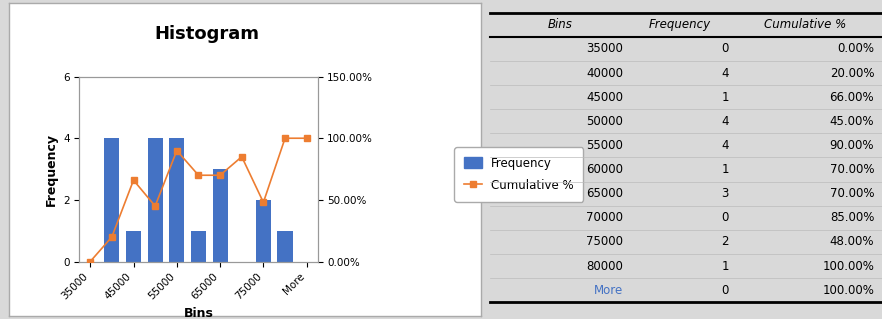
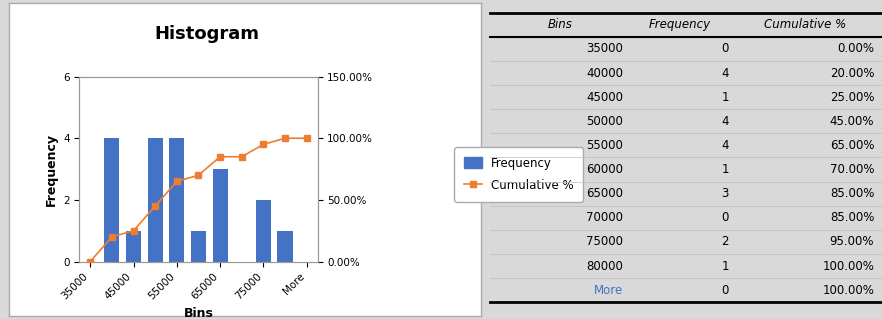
Cumulative %/45000: 66.00% -> 25.00%
Cumulative %/55000: 90.00% -> 65.00%
Cumulative %/65000: 70.00% -> 85.00%
Cumulative %/75000: 48.00% -> 95.00%
